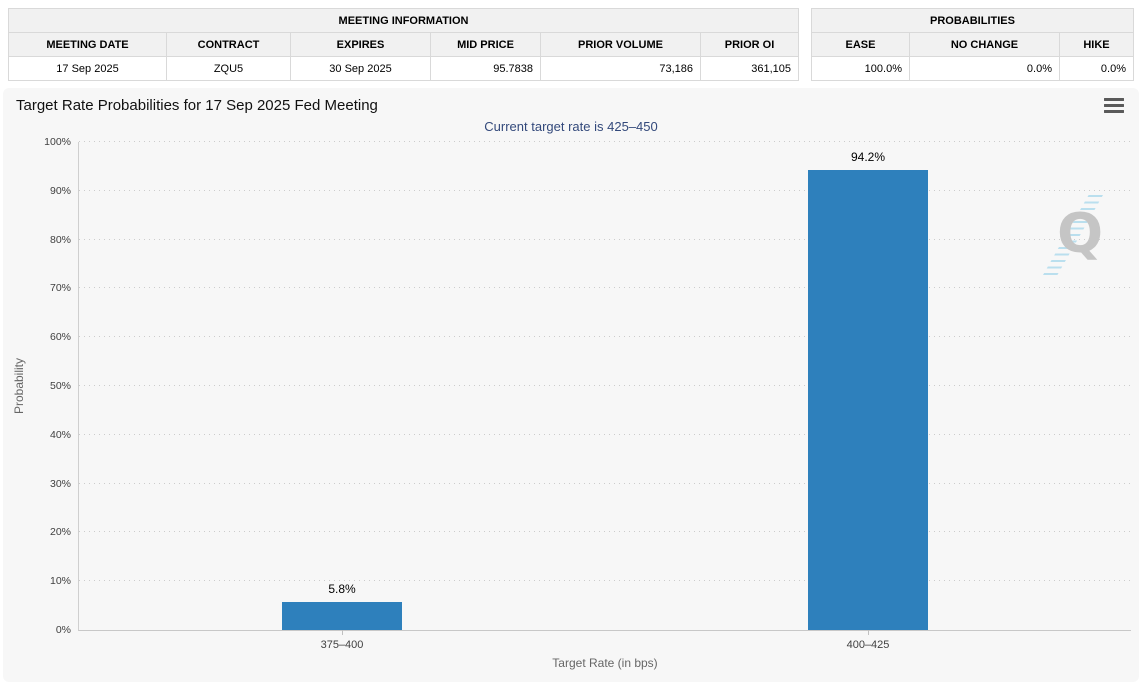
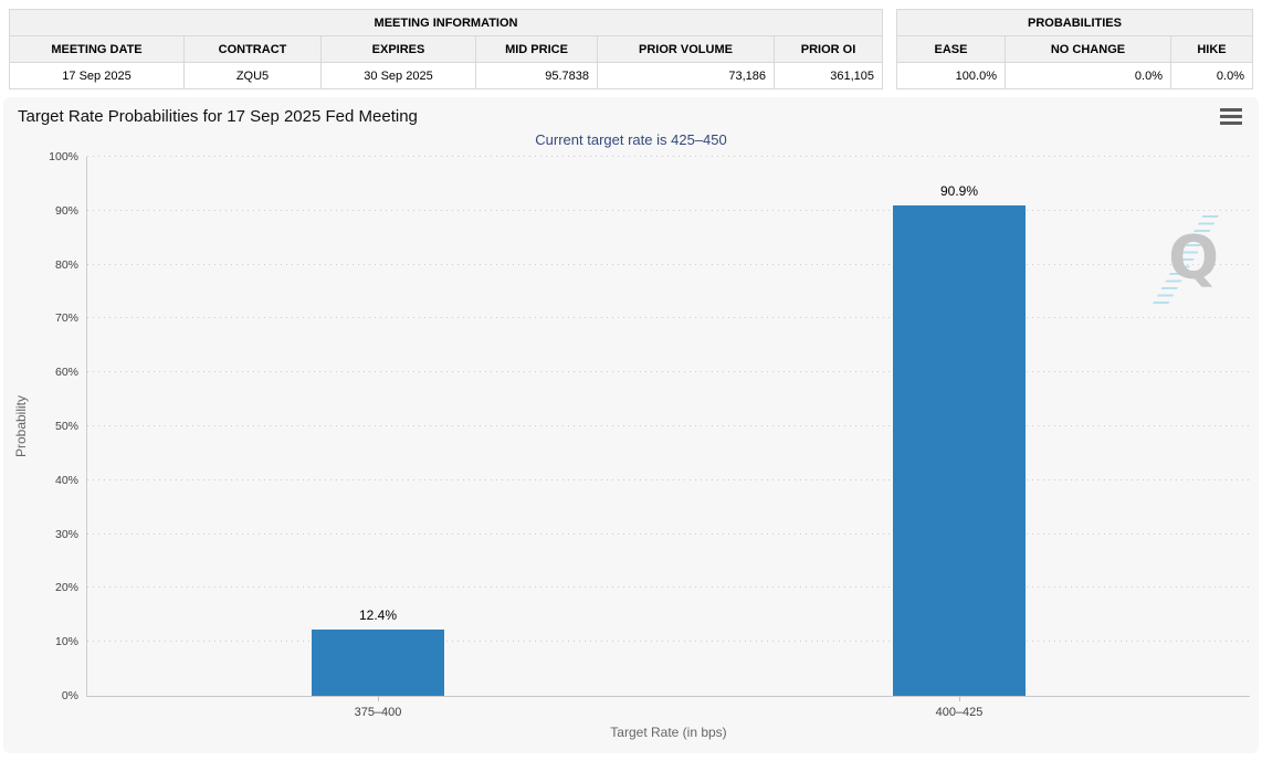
375–400: 5.8% -> 12.4%
400–425: 94.2% -> 90.9%
